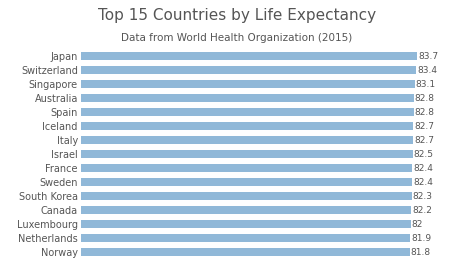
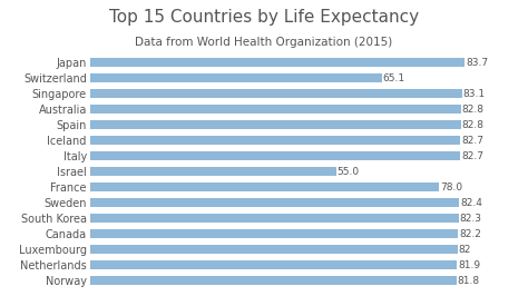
Switzerland: 83.4 -> 65.1
Israel: 82.5 -> 55.0
France: 82.4 -> 78.0
